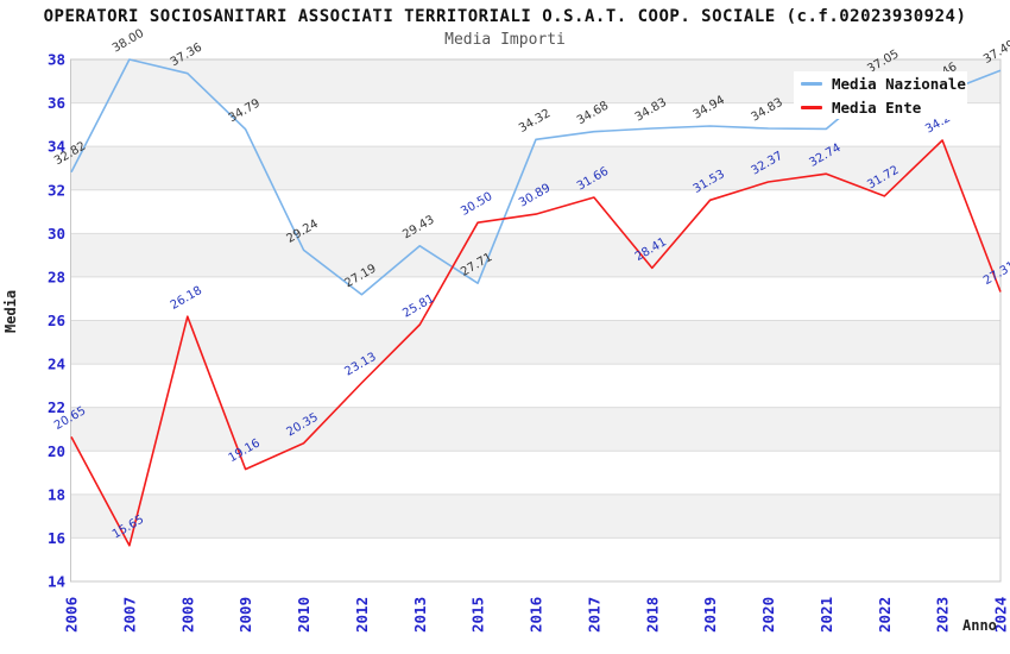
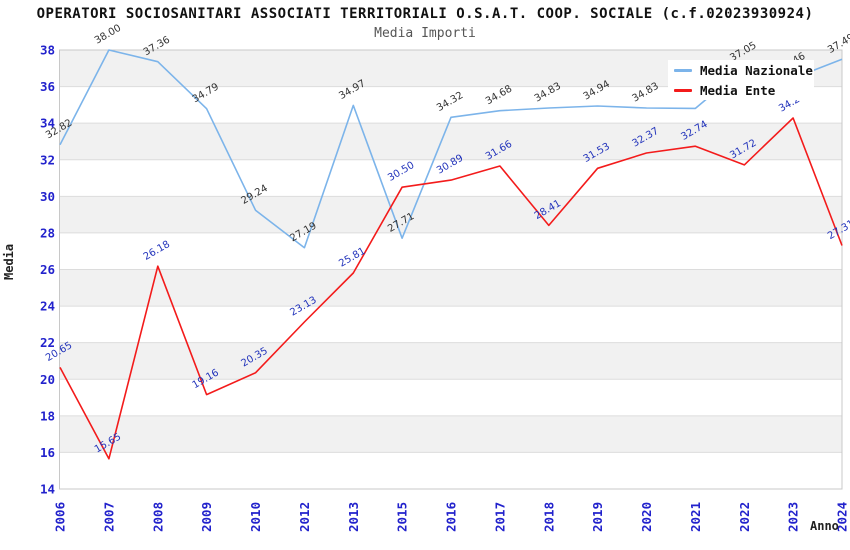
Media Nazionale/2013: 29.43 -> 34.97
